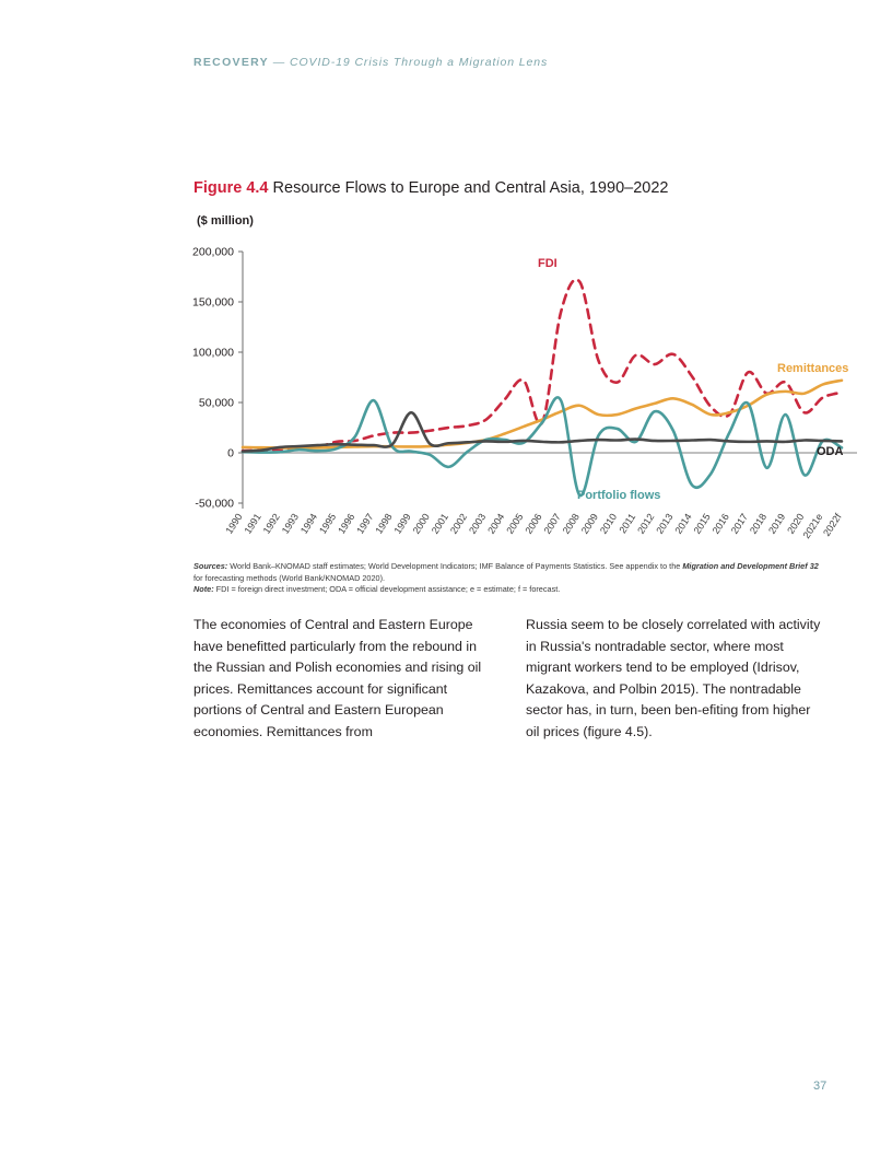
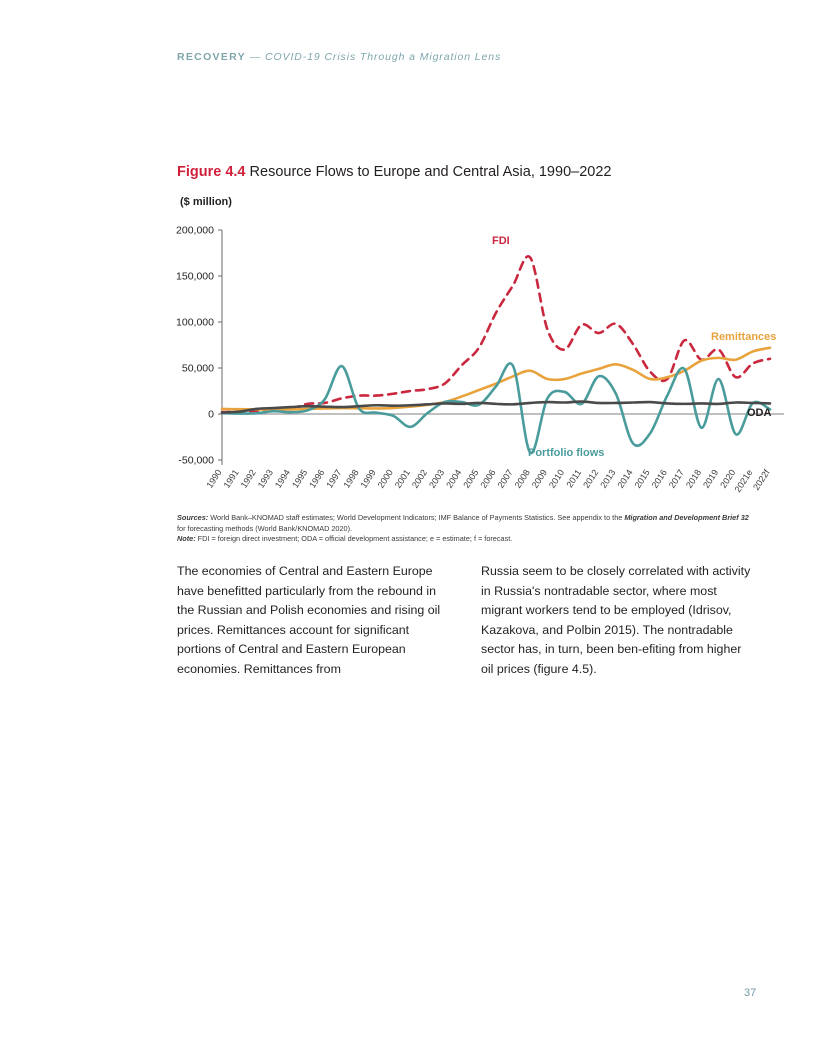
ODA/1999: 40000 -> 10000
FDI/2006: 30000 -> 110000
